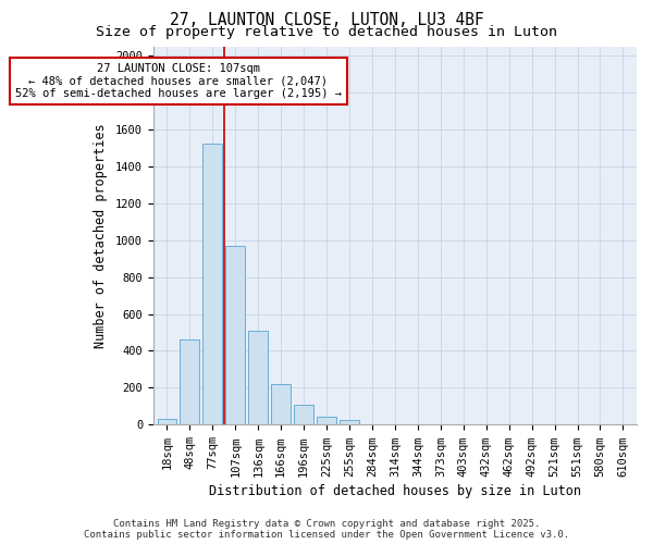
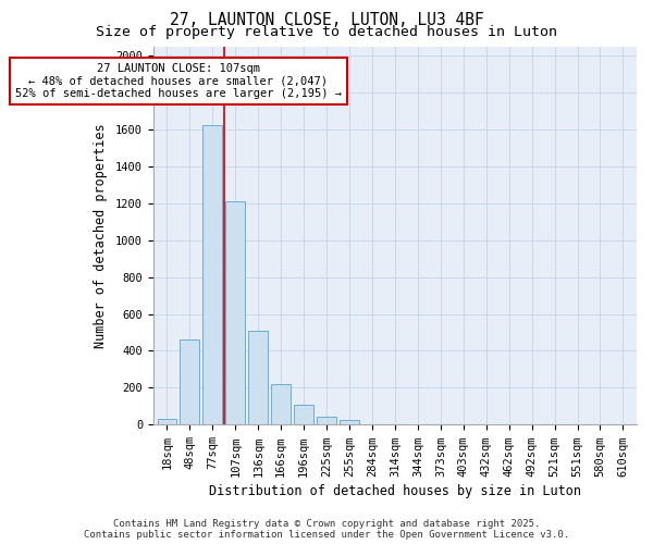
77sqm: 1520 -> 1620
107sqm: 970 -> 1210
